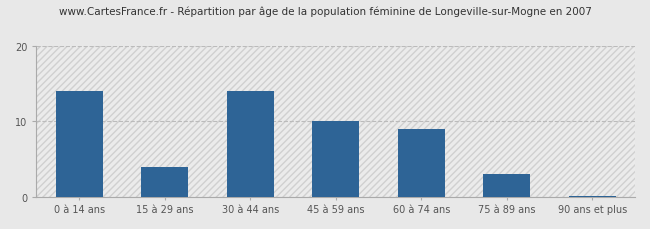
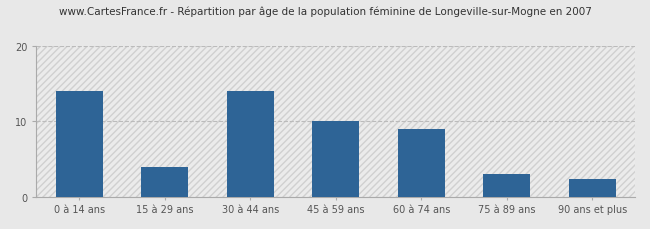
90 ans et plus: 0.2 -> 2.4
